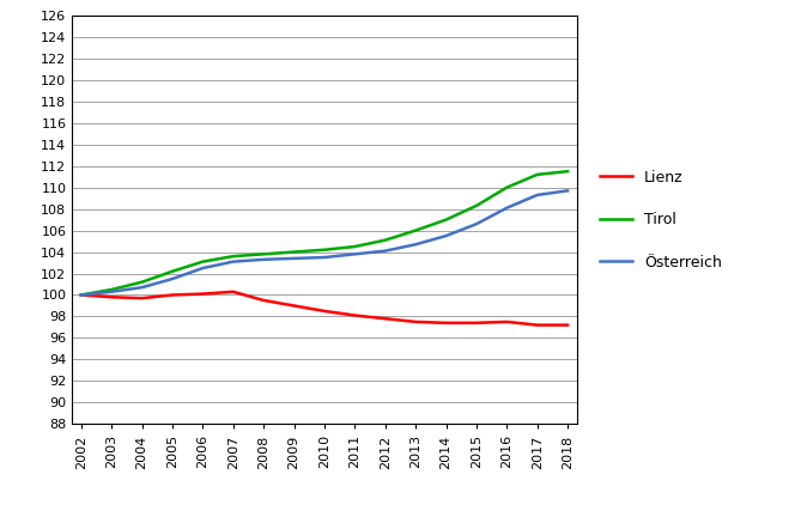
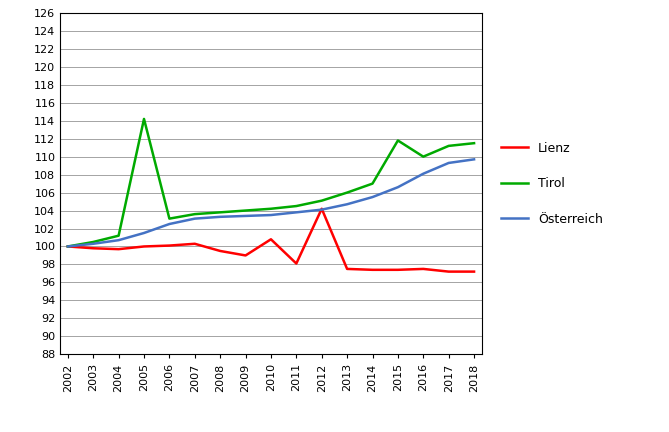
Tirol/2005: 102.2 -> 114.2
Lienz/2010: 98.5 -> 100.8
Lienz/2012: 97.8 -> 104.2
Tirol/2015: 108.3 -> 111.8
